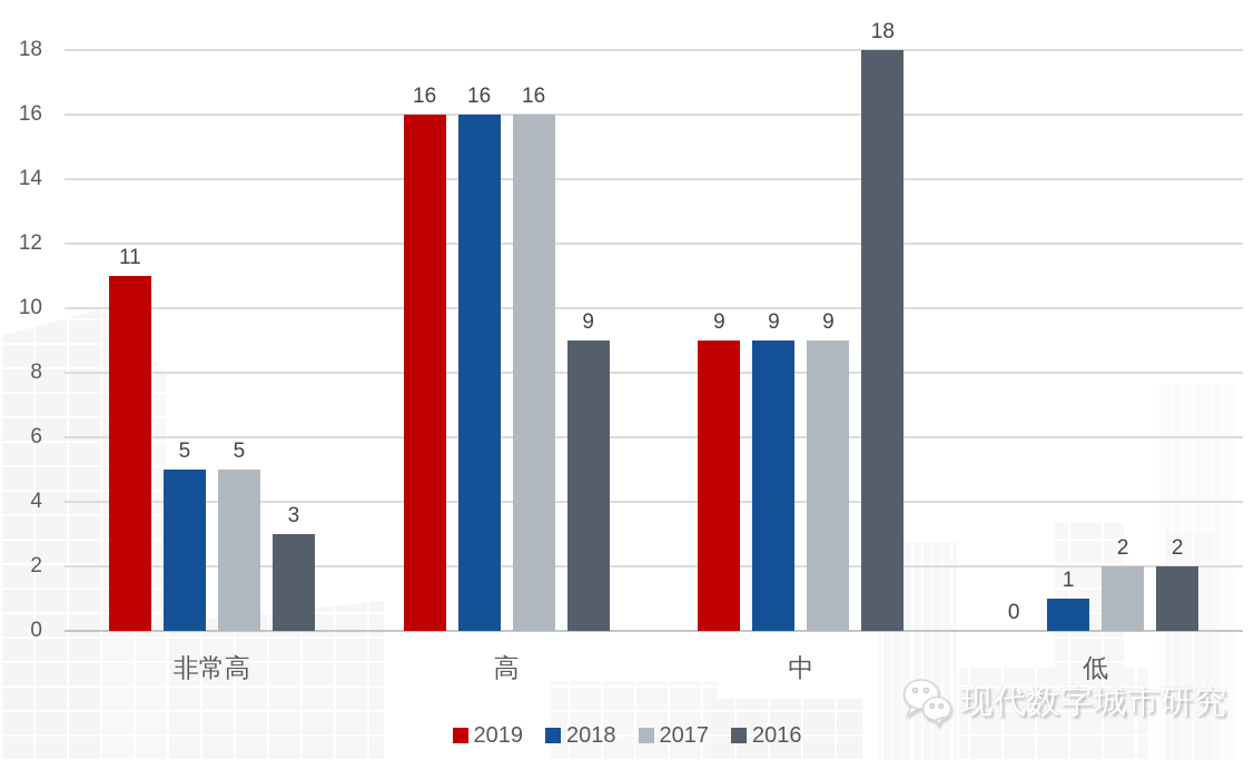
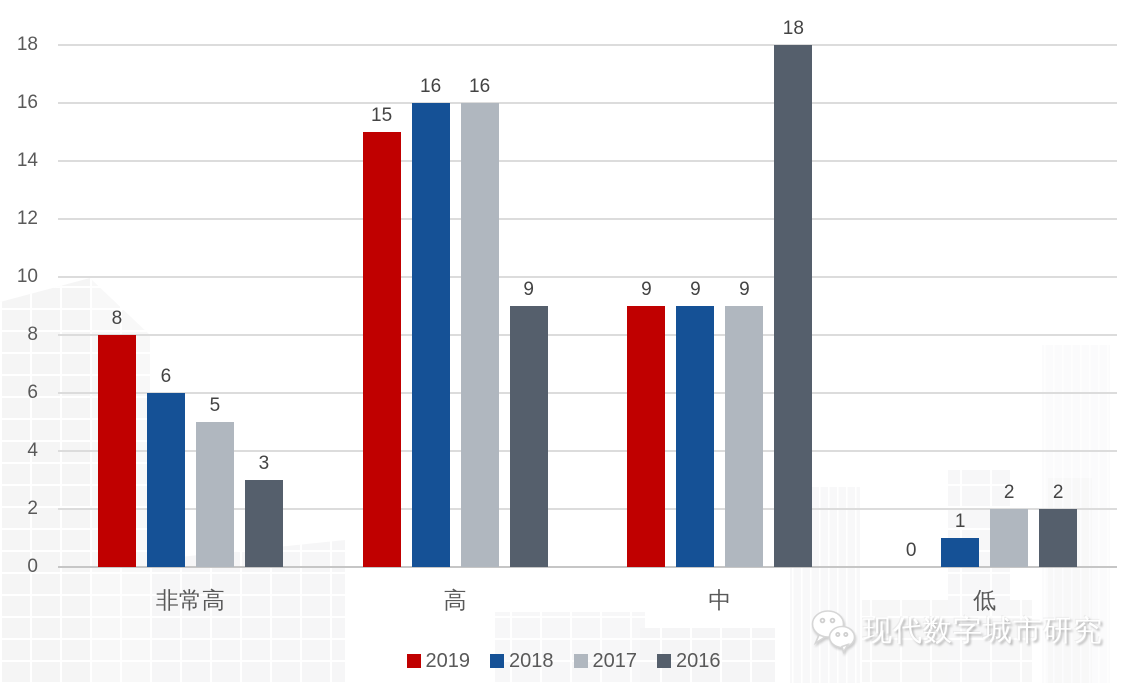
2019/非常高: 11 -> 8
2018/非常高: 5 -> 6
2019/高: 16 -> 15
